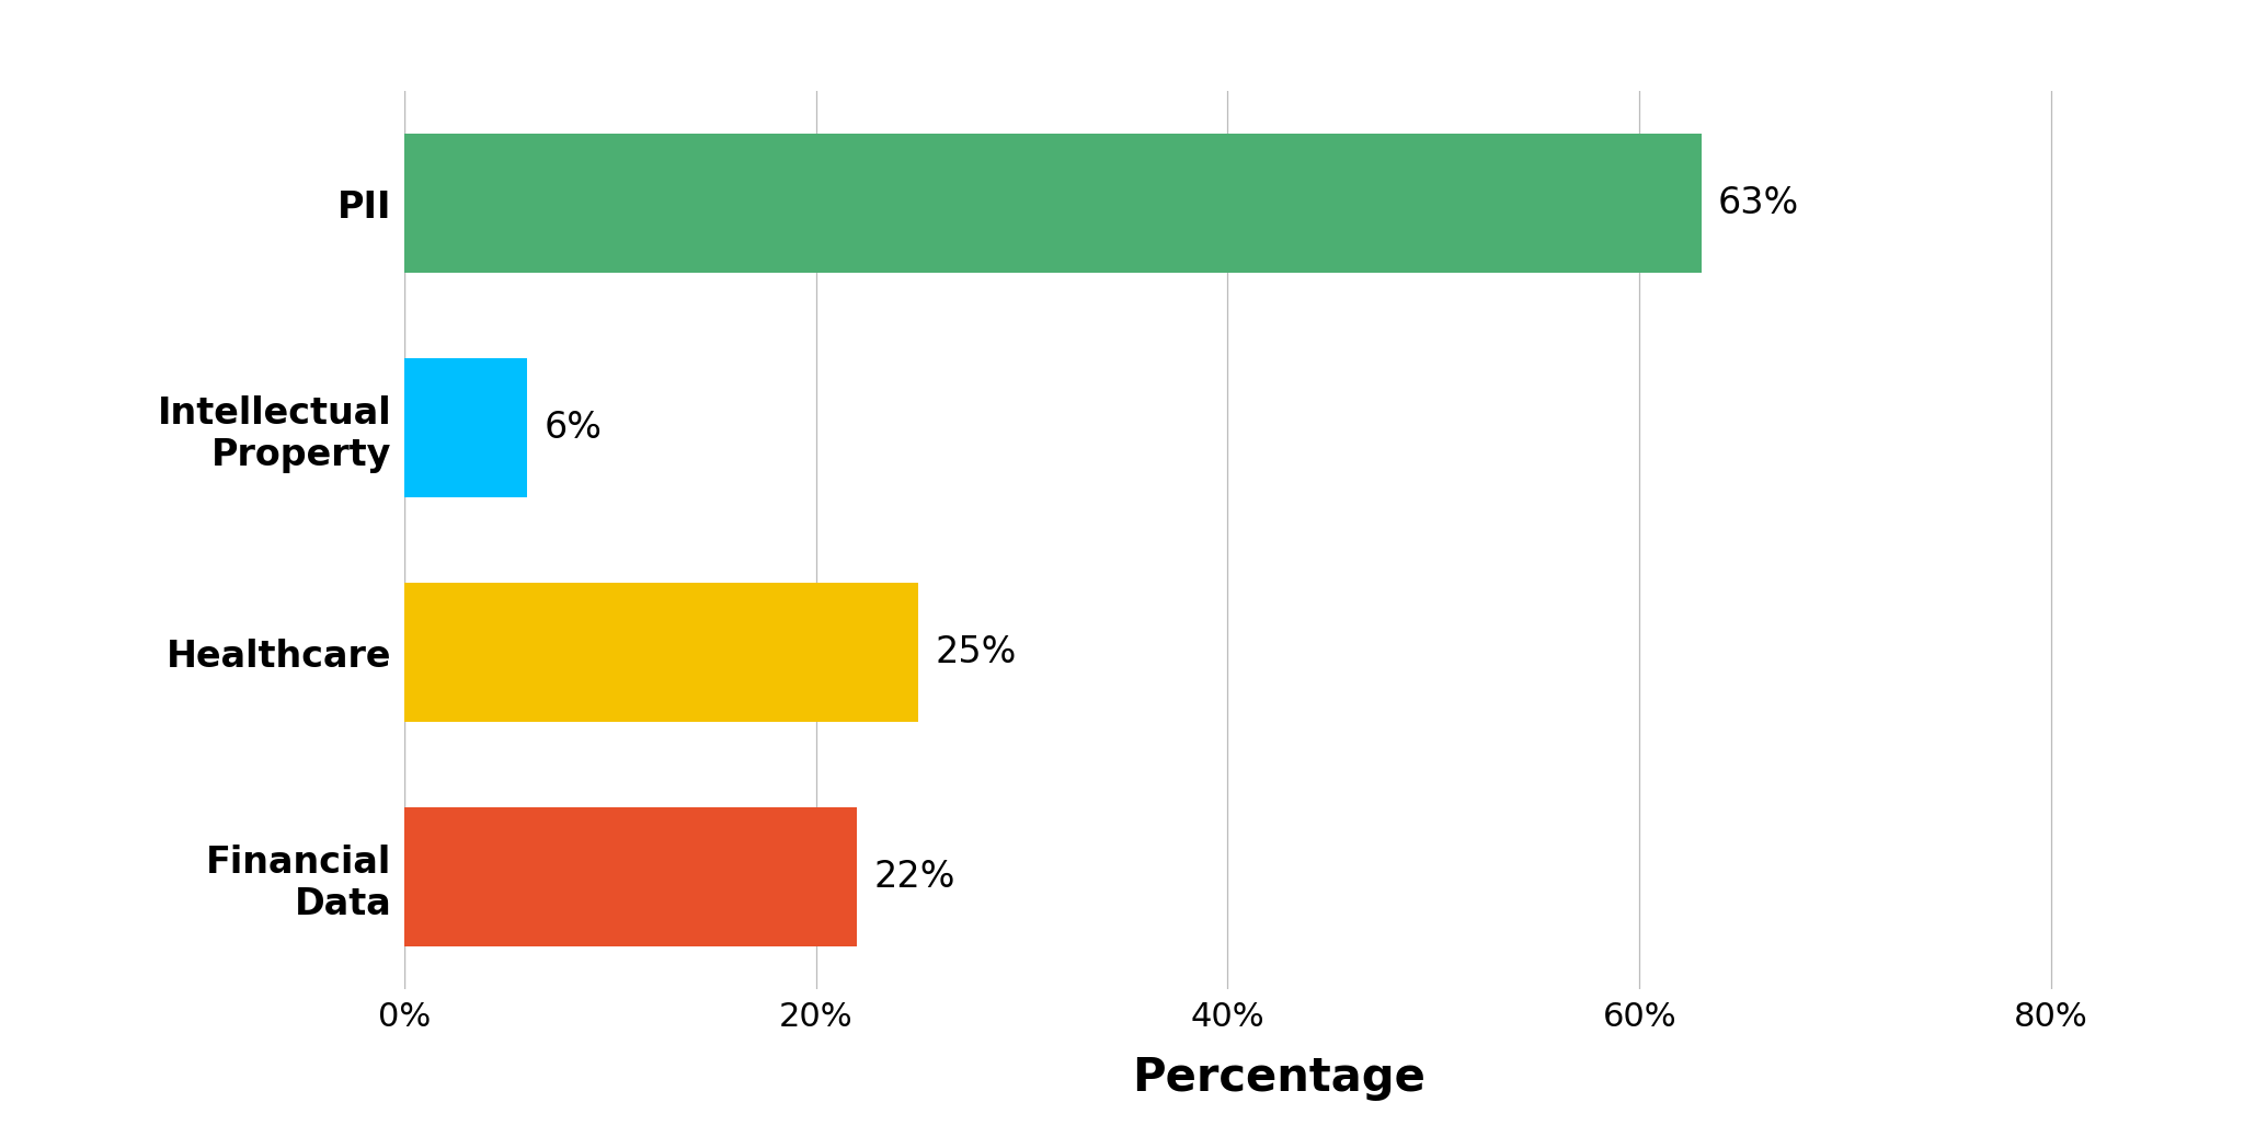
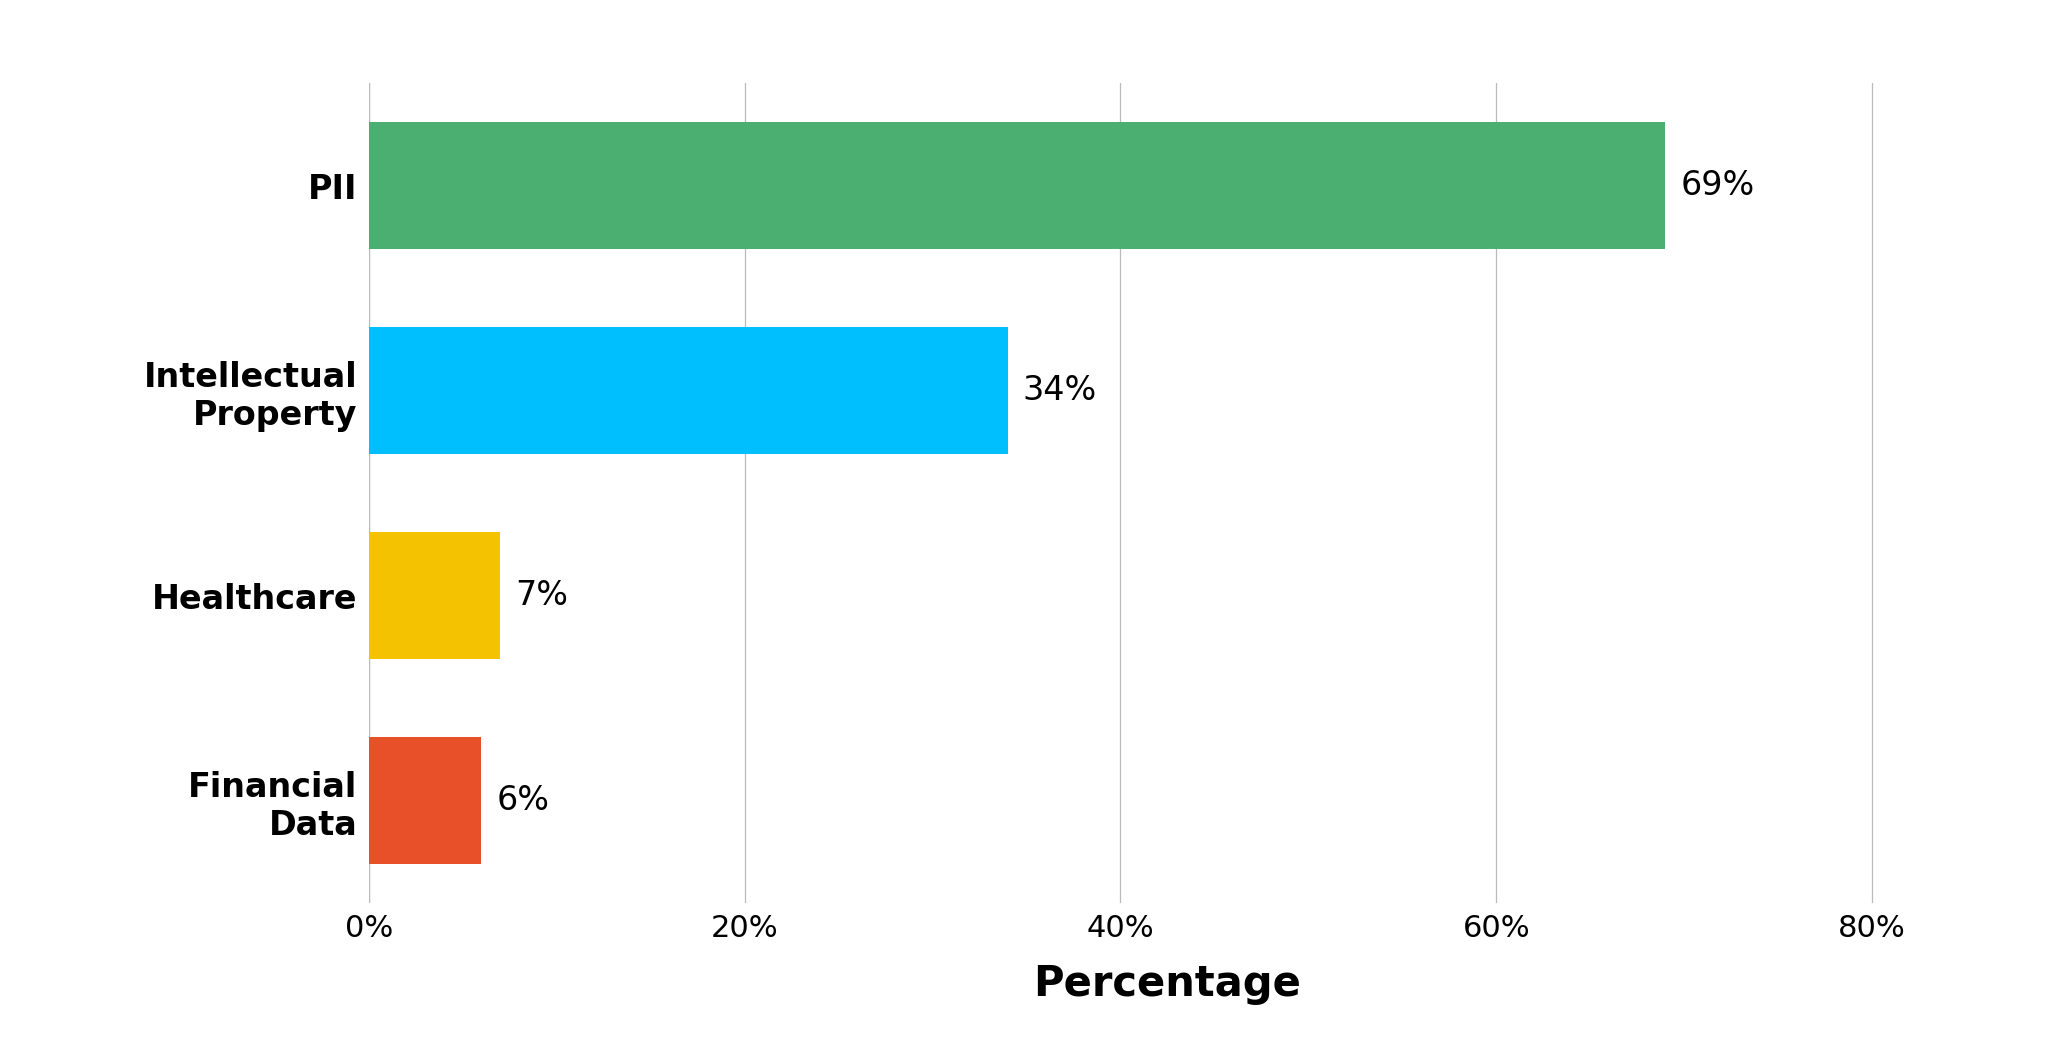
PII: 63% -> 69%
Intellectual Property: 6% -> 34%
Healthcare: 25% -> 7%
Financial Data: 22% -> 6%
